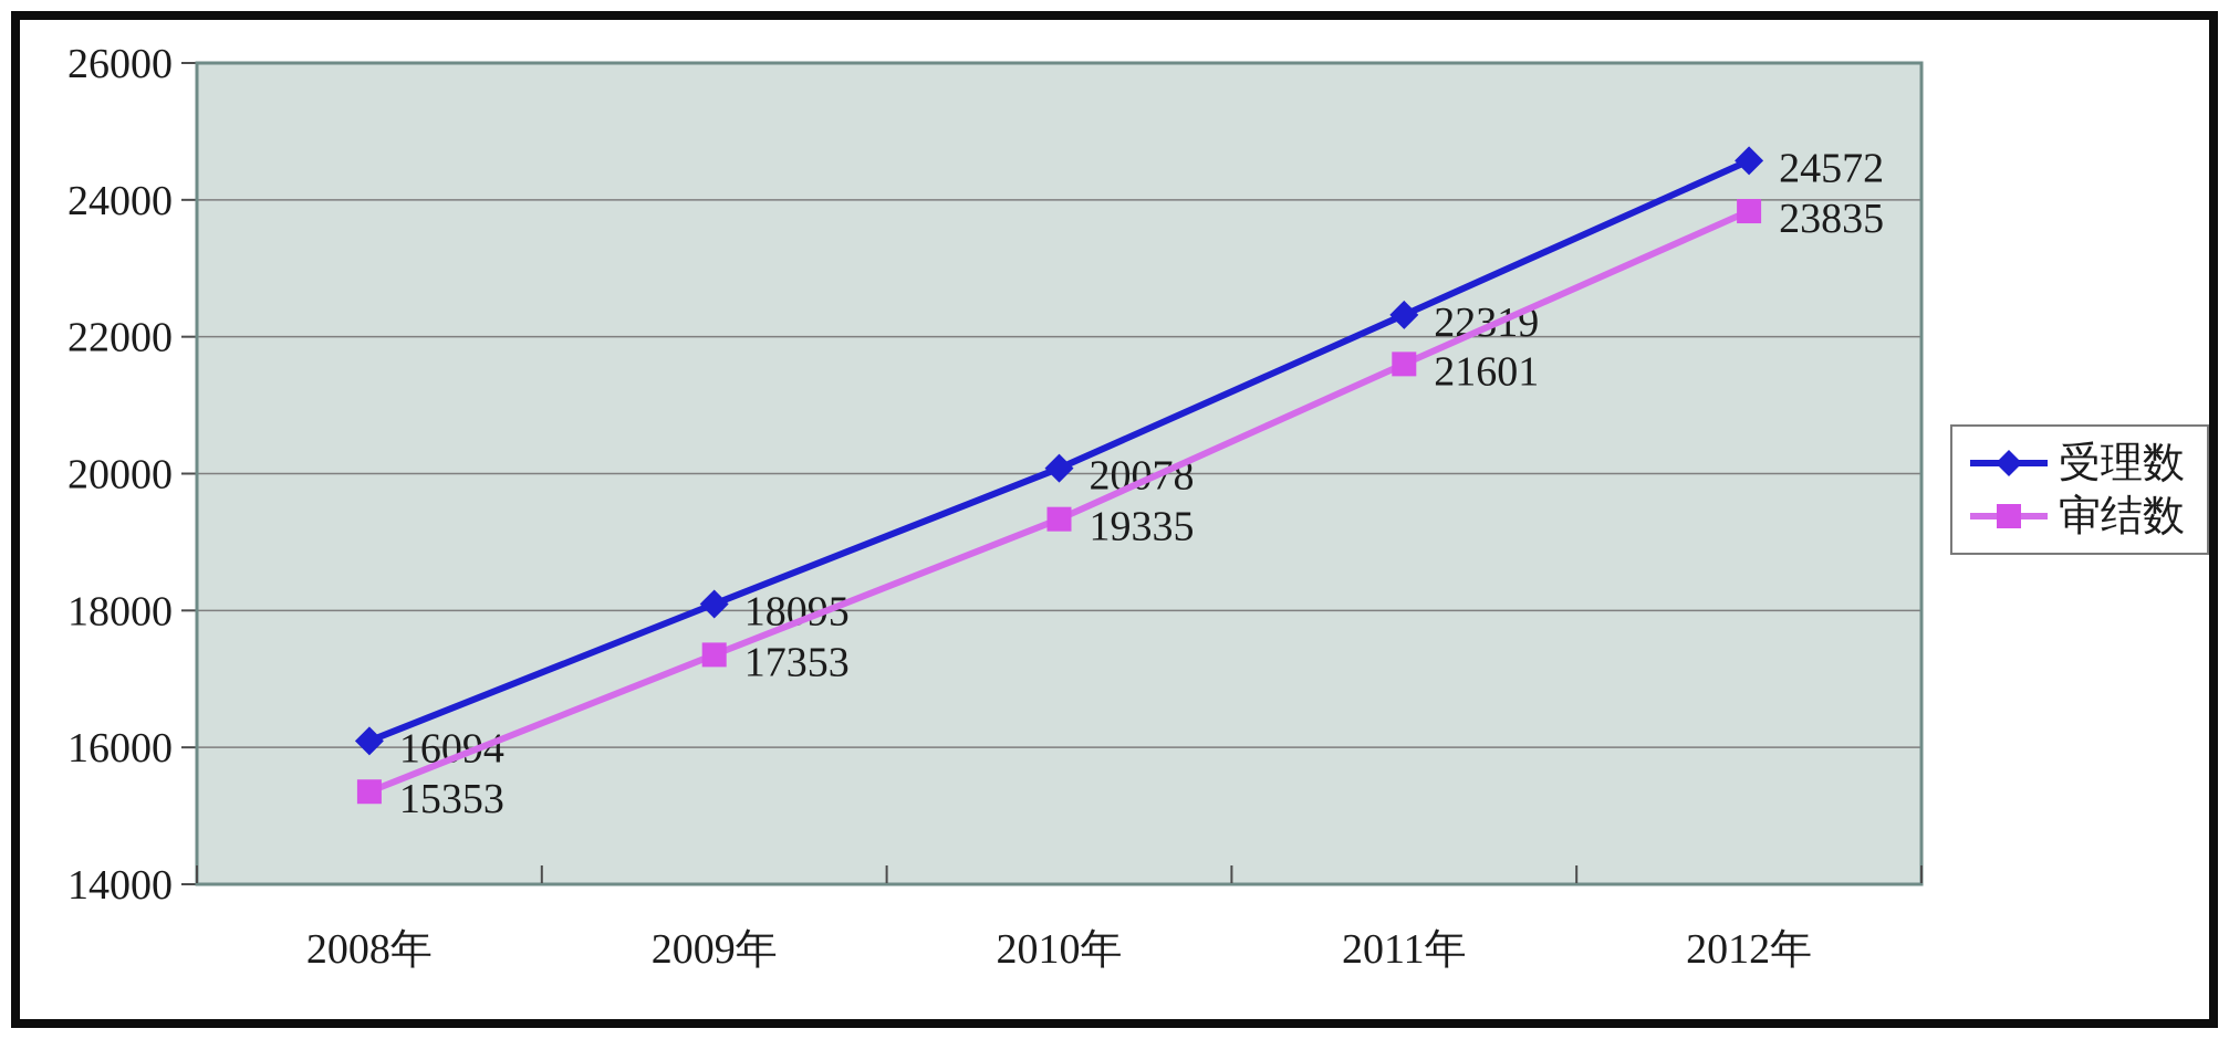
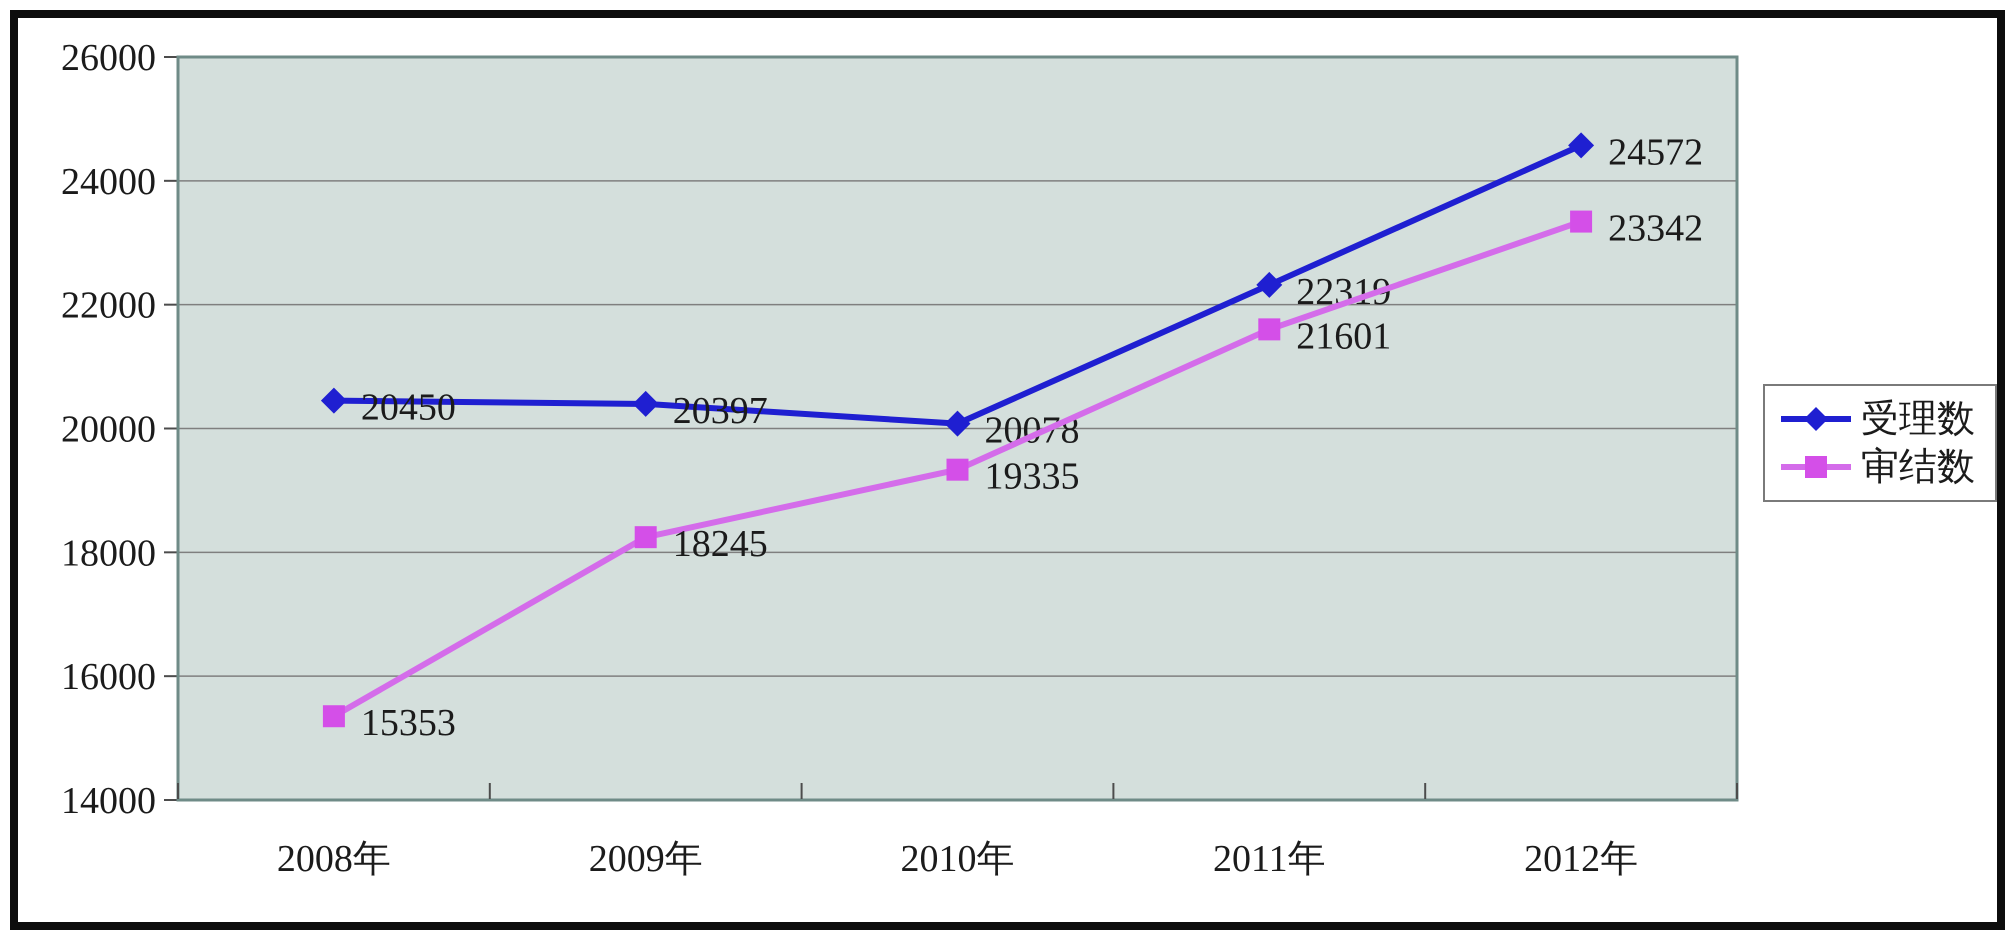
受理数/2008年: 16094 -> 20450
受理数/2009年: 18095 -> 20397
审结数/2009年: 17353 -> 18245
审结数/2012年: 23835 -> 23342
